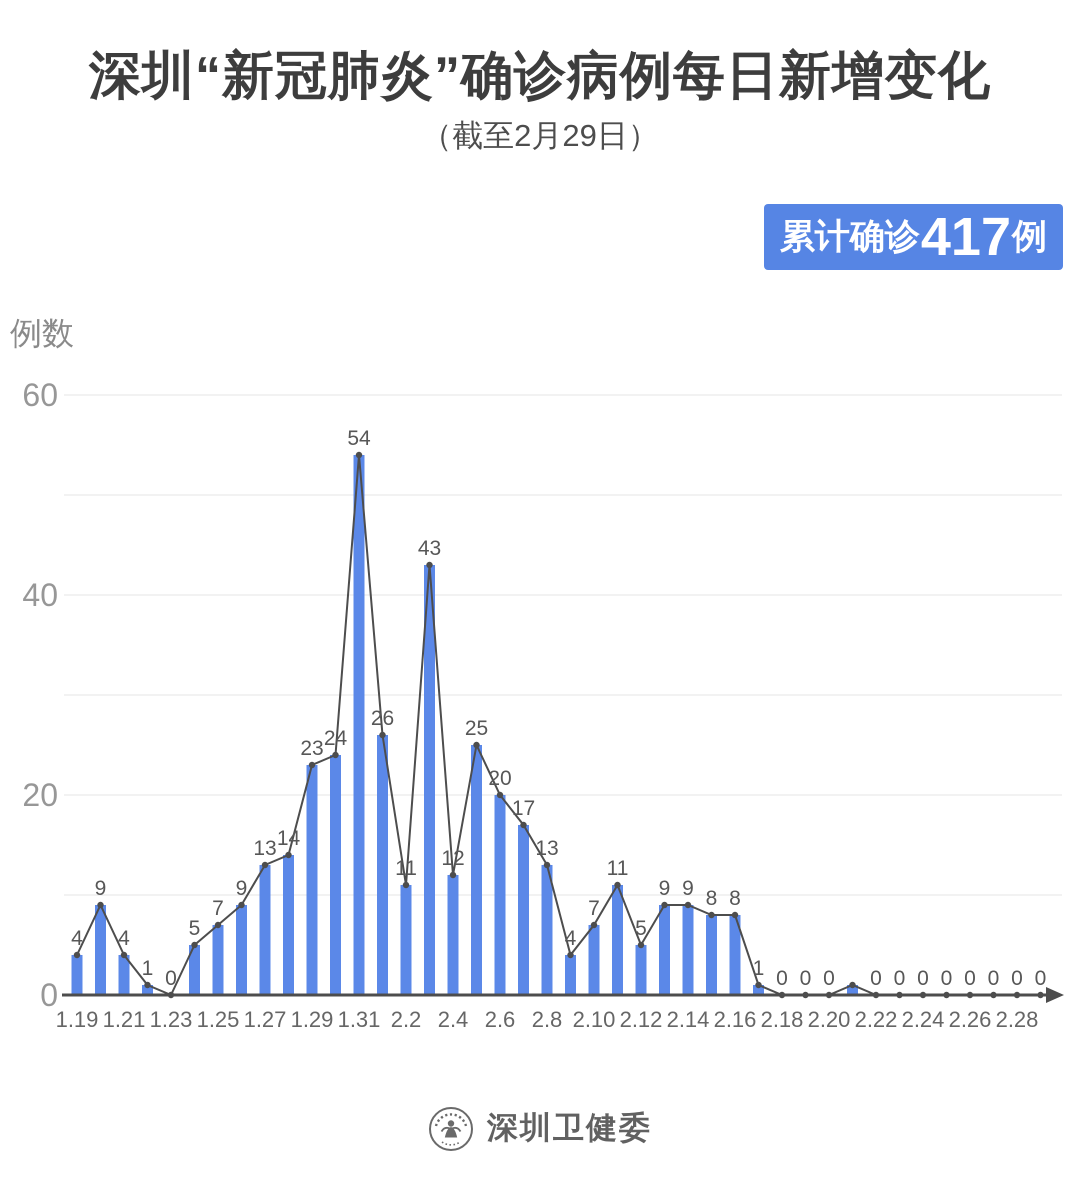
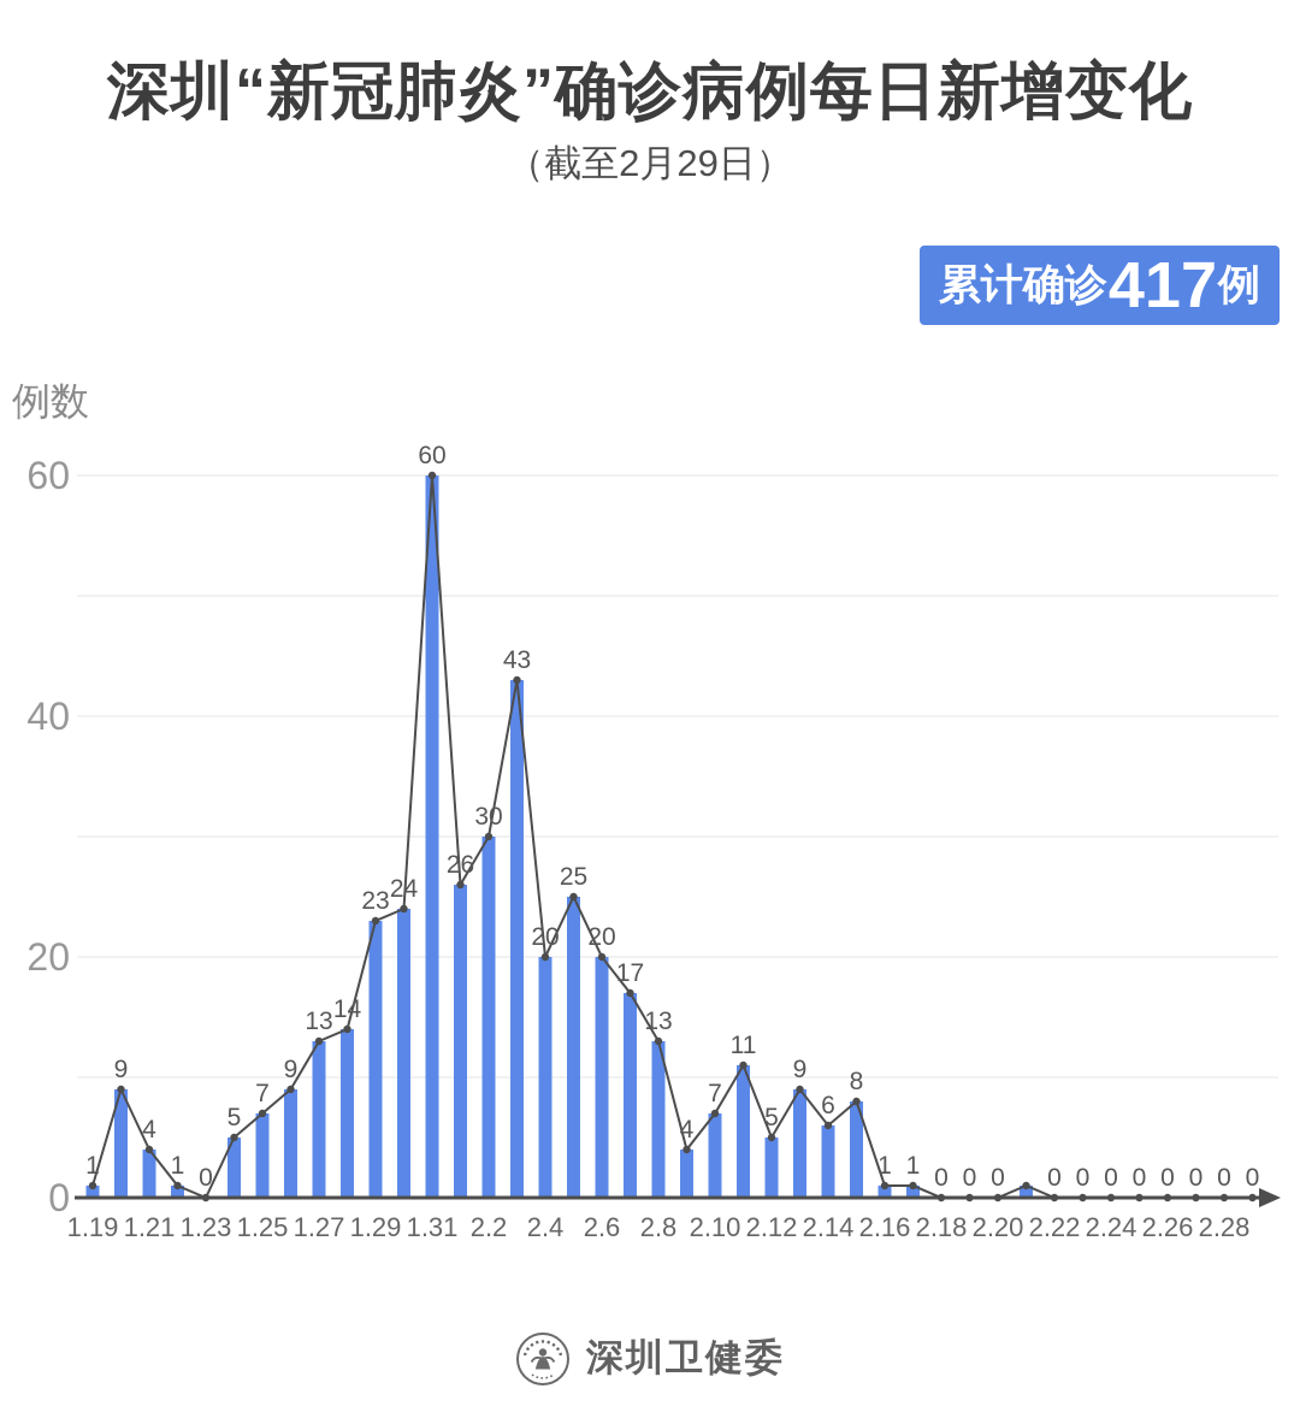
1.19: 4 -> 1
1.31: 54 -> 60
2.2: 11 -> 30
2.4: 12 -> 20
2.14: 9 -> 6
2.16: 8 -> 1
